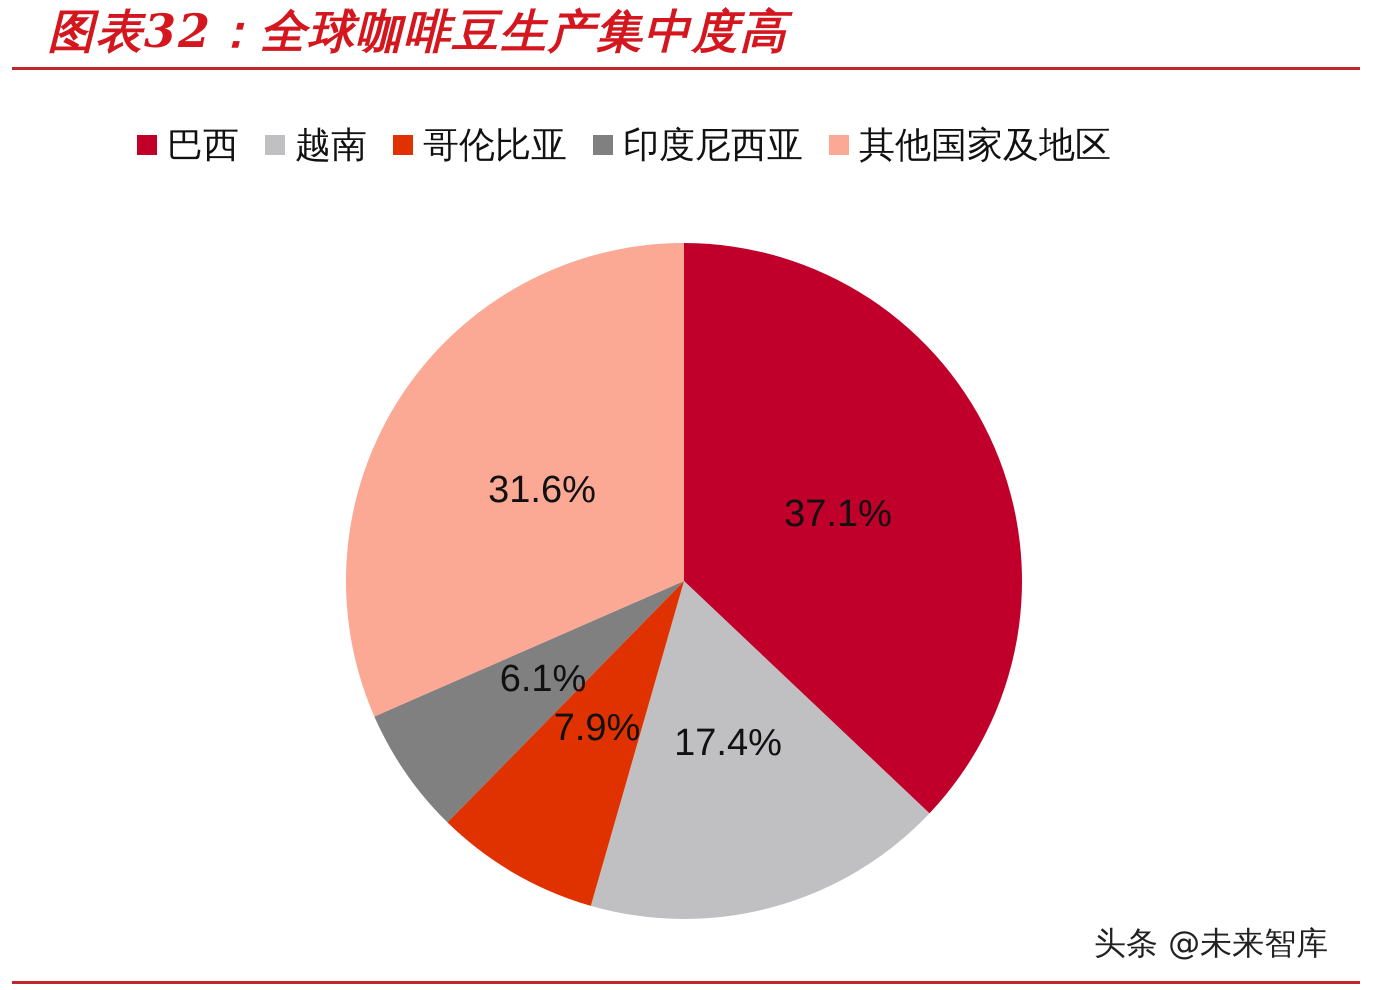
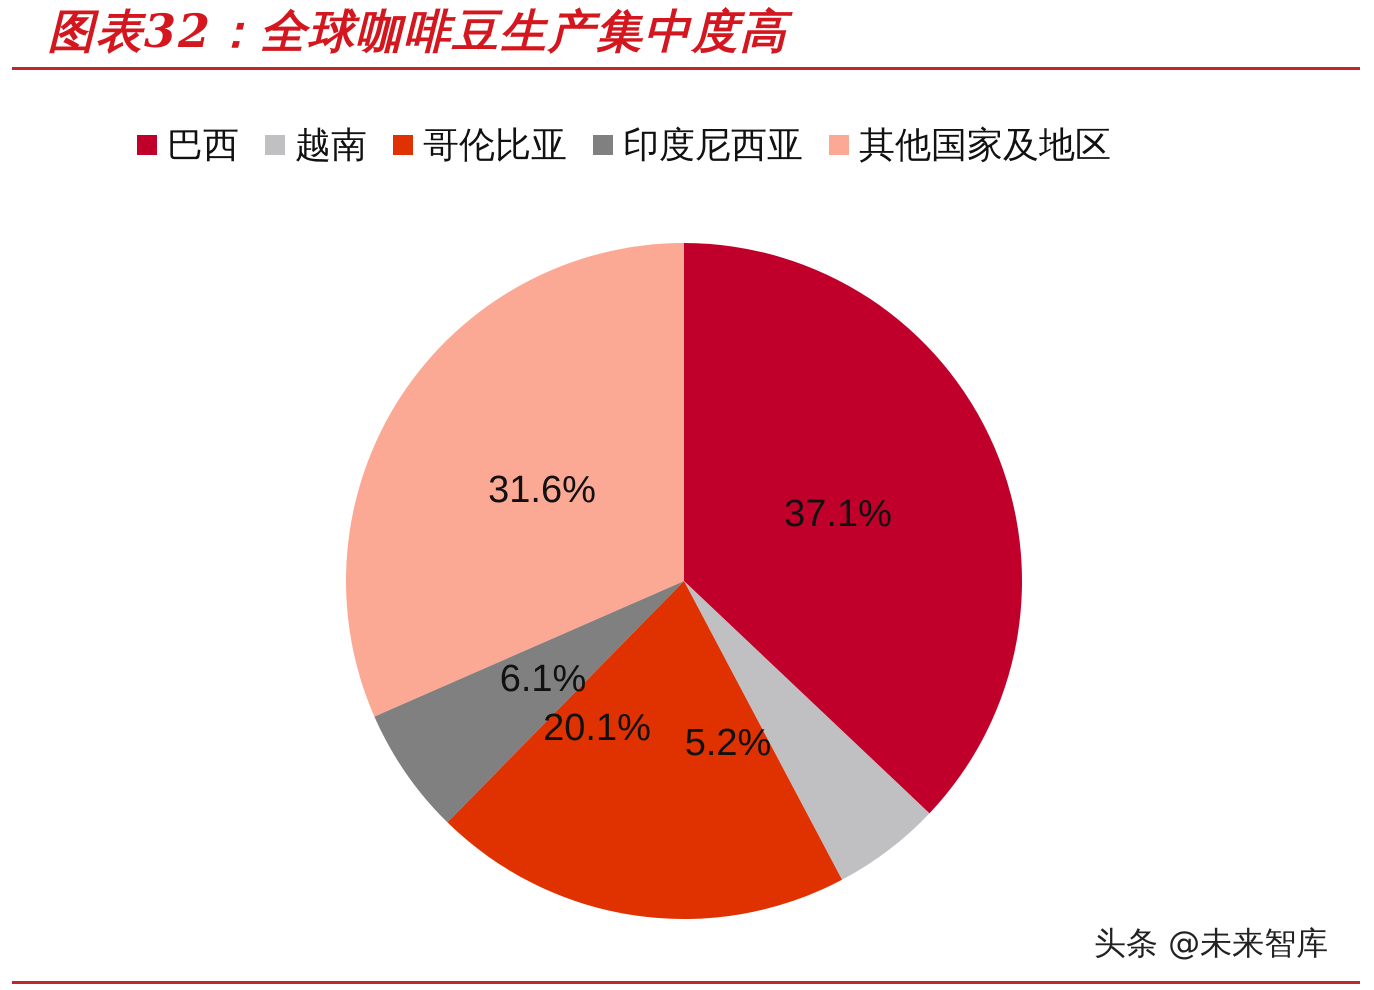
越南: 17.4% -> 5.2%
哥伦比亚: 7.9% -> 20.1%
